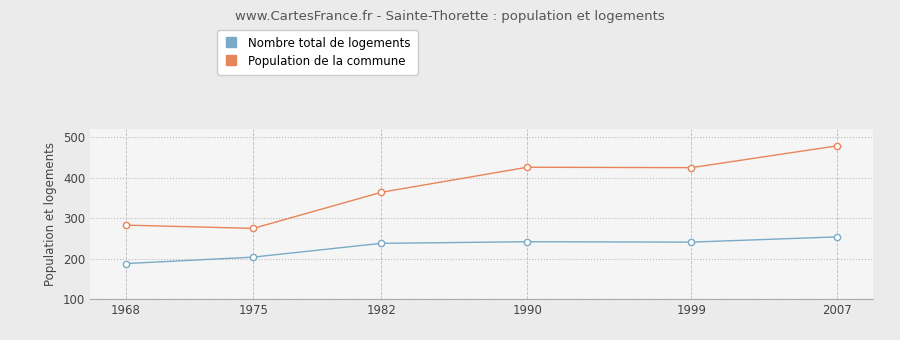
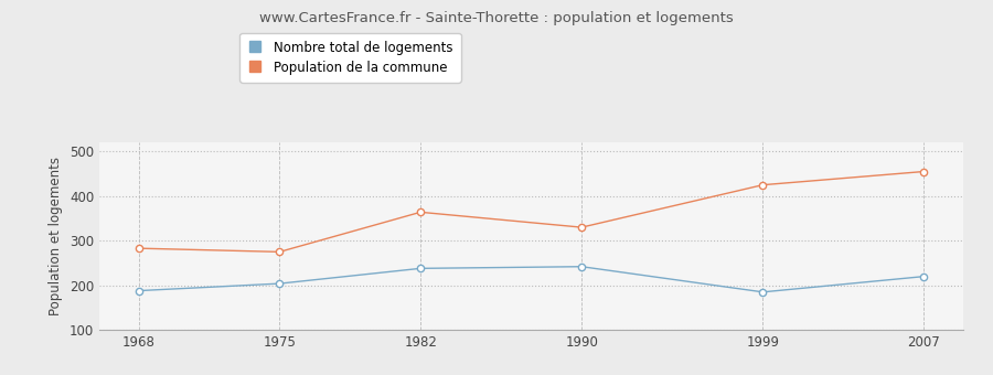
Population de la commune/1990: 426 -> 330
Nombre total de logements/1999: 241 -> 185
Nombre total de logements/2007: 254 -> 220
Population de la commune/2007: 479 -> 455
